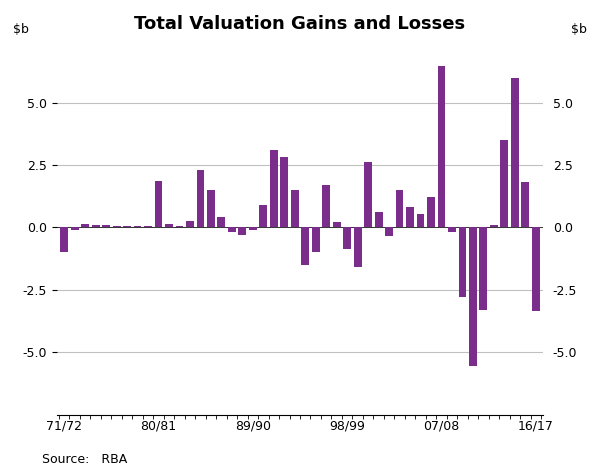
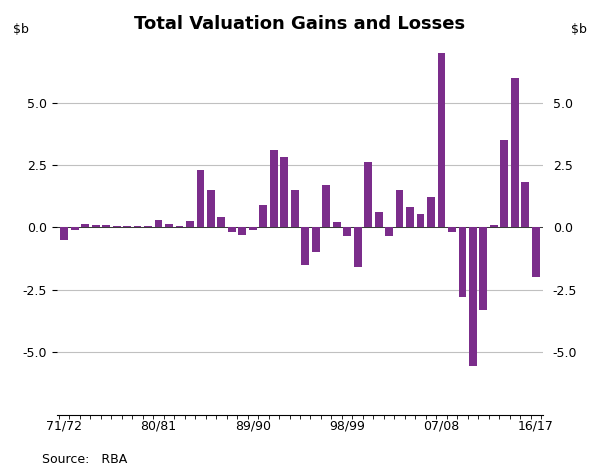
71/72: -1.00 -> -0.50
80/81: 1.85 -> 0.30
98/99: -0.85 -> -0.35
07/08: 6.45 -> 7.00
16/17: -3.35 -> -2.00
